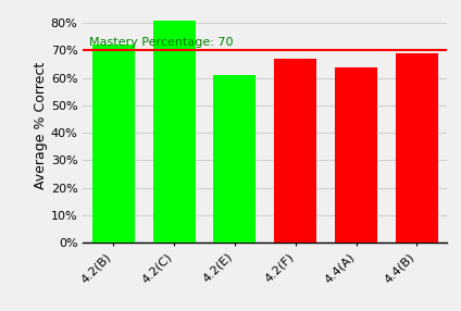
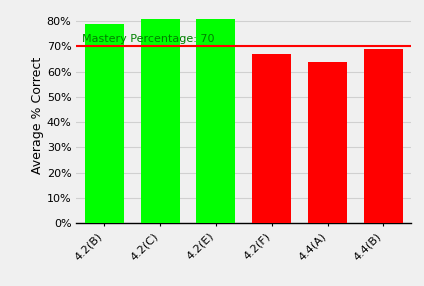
4.2(B): 72% -> 79%
4.2(E): 61% -> 81%
